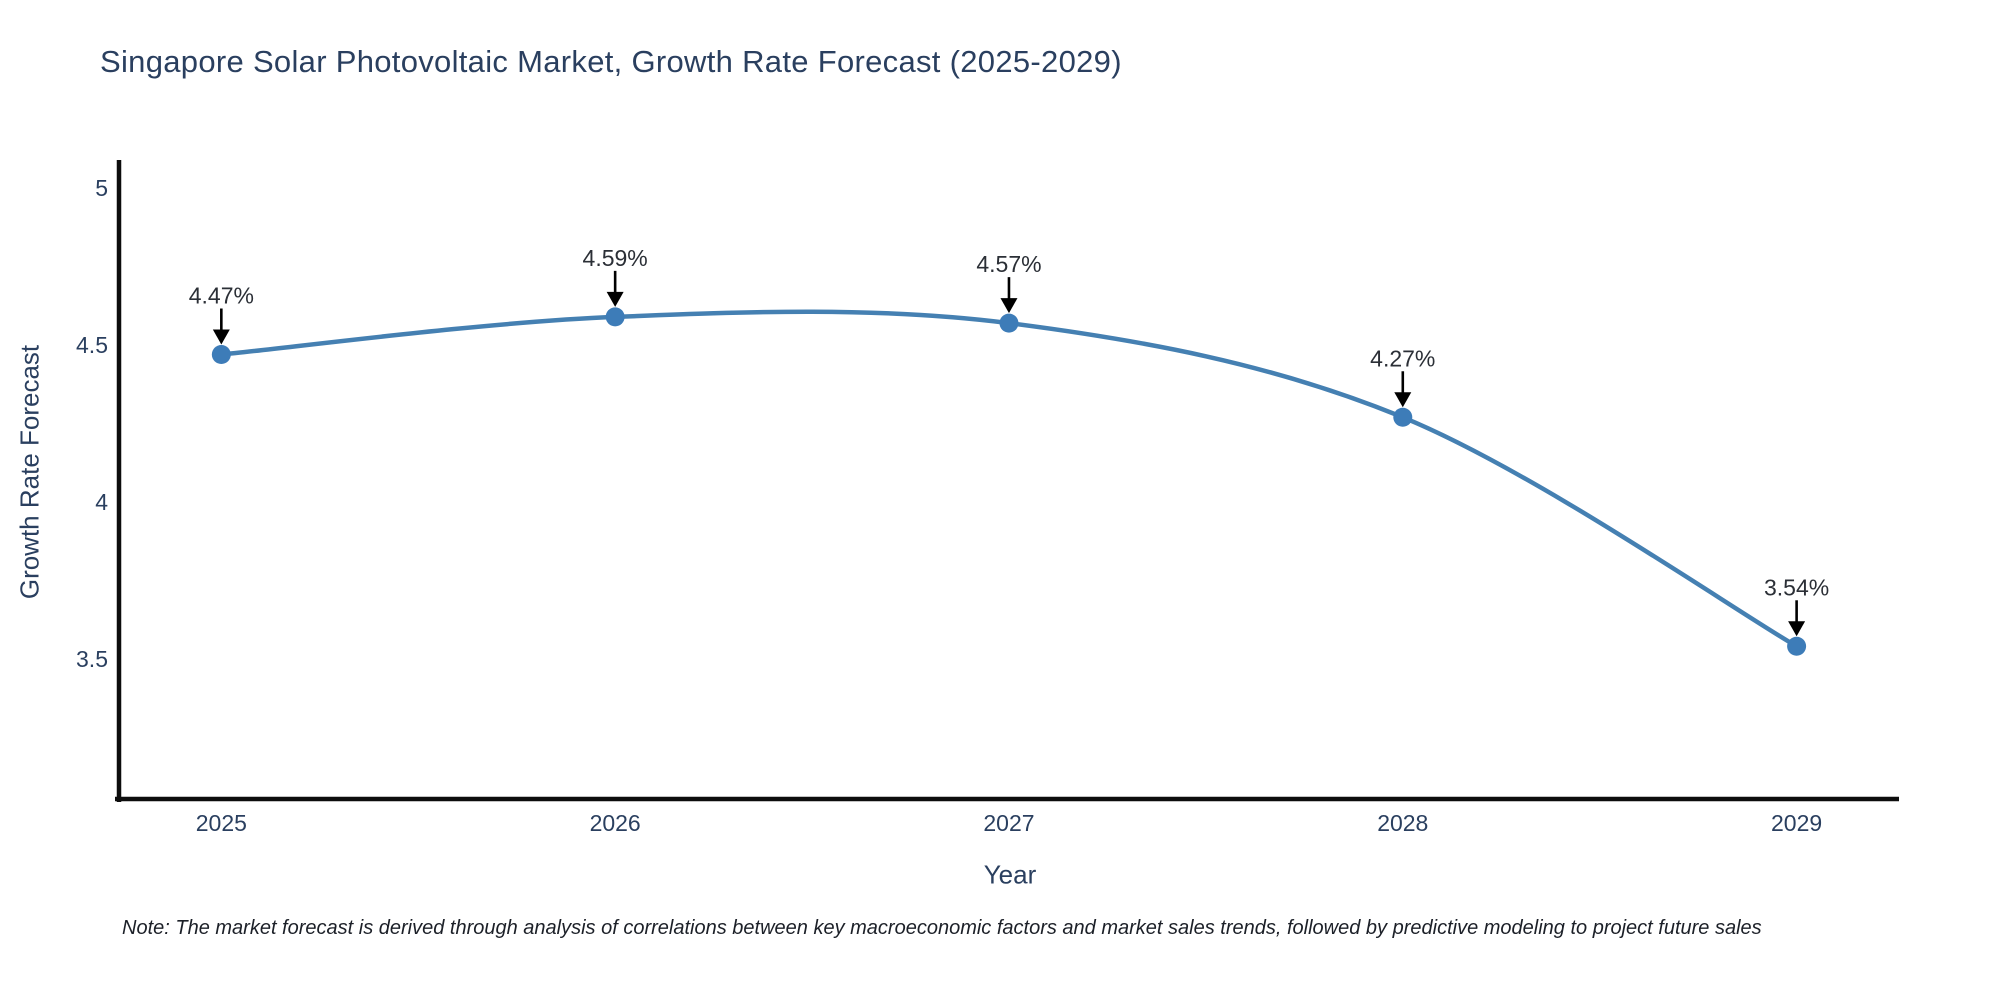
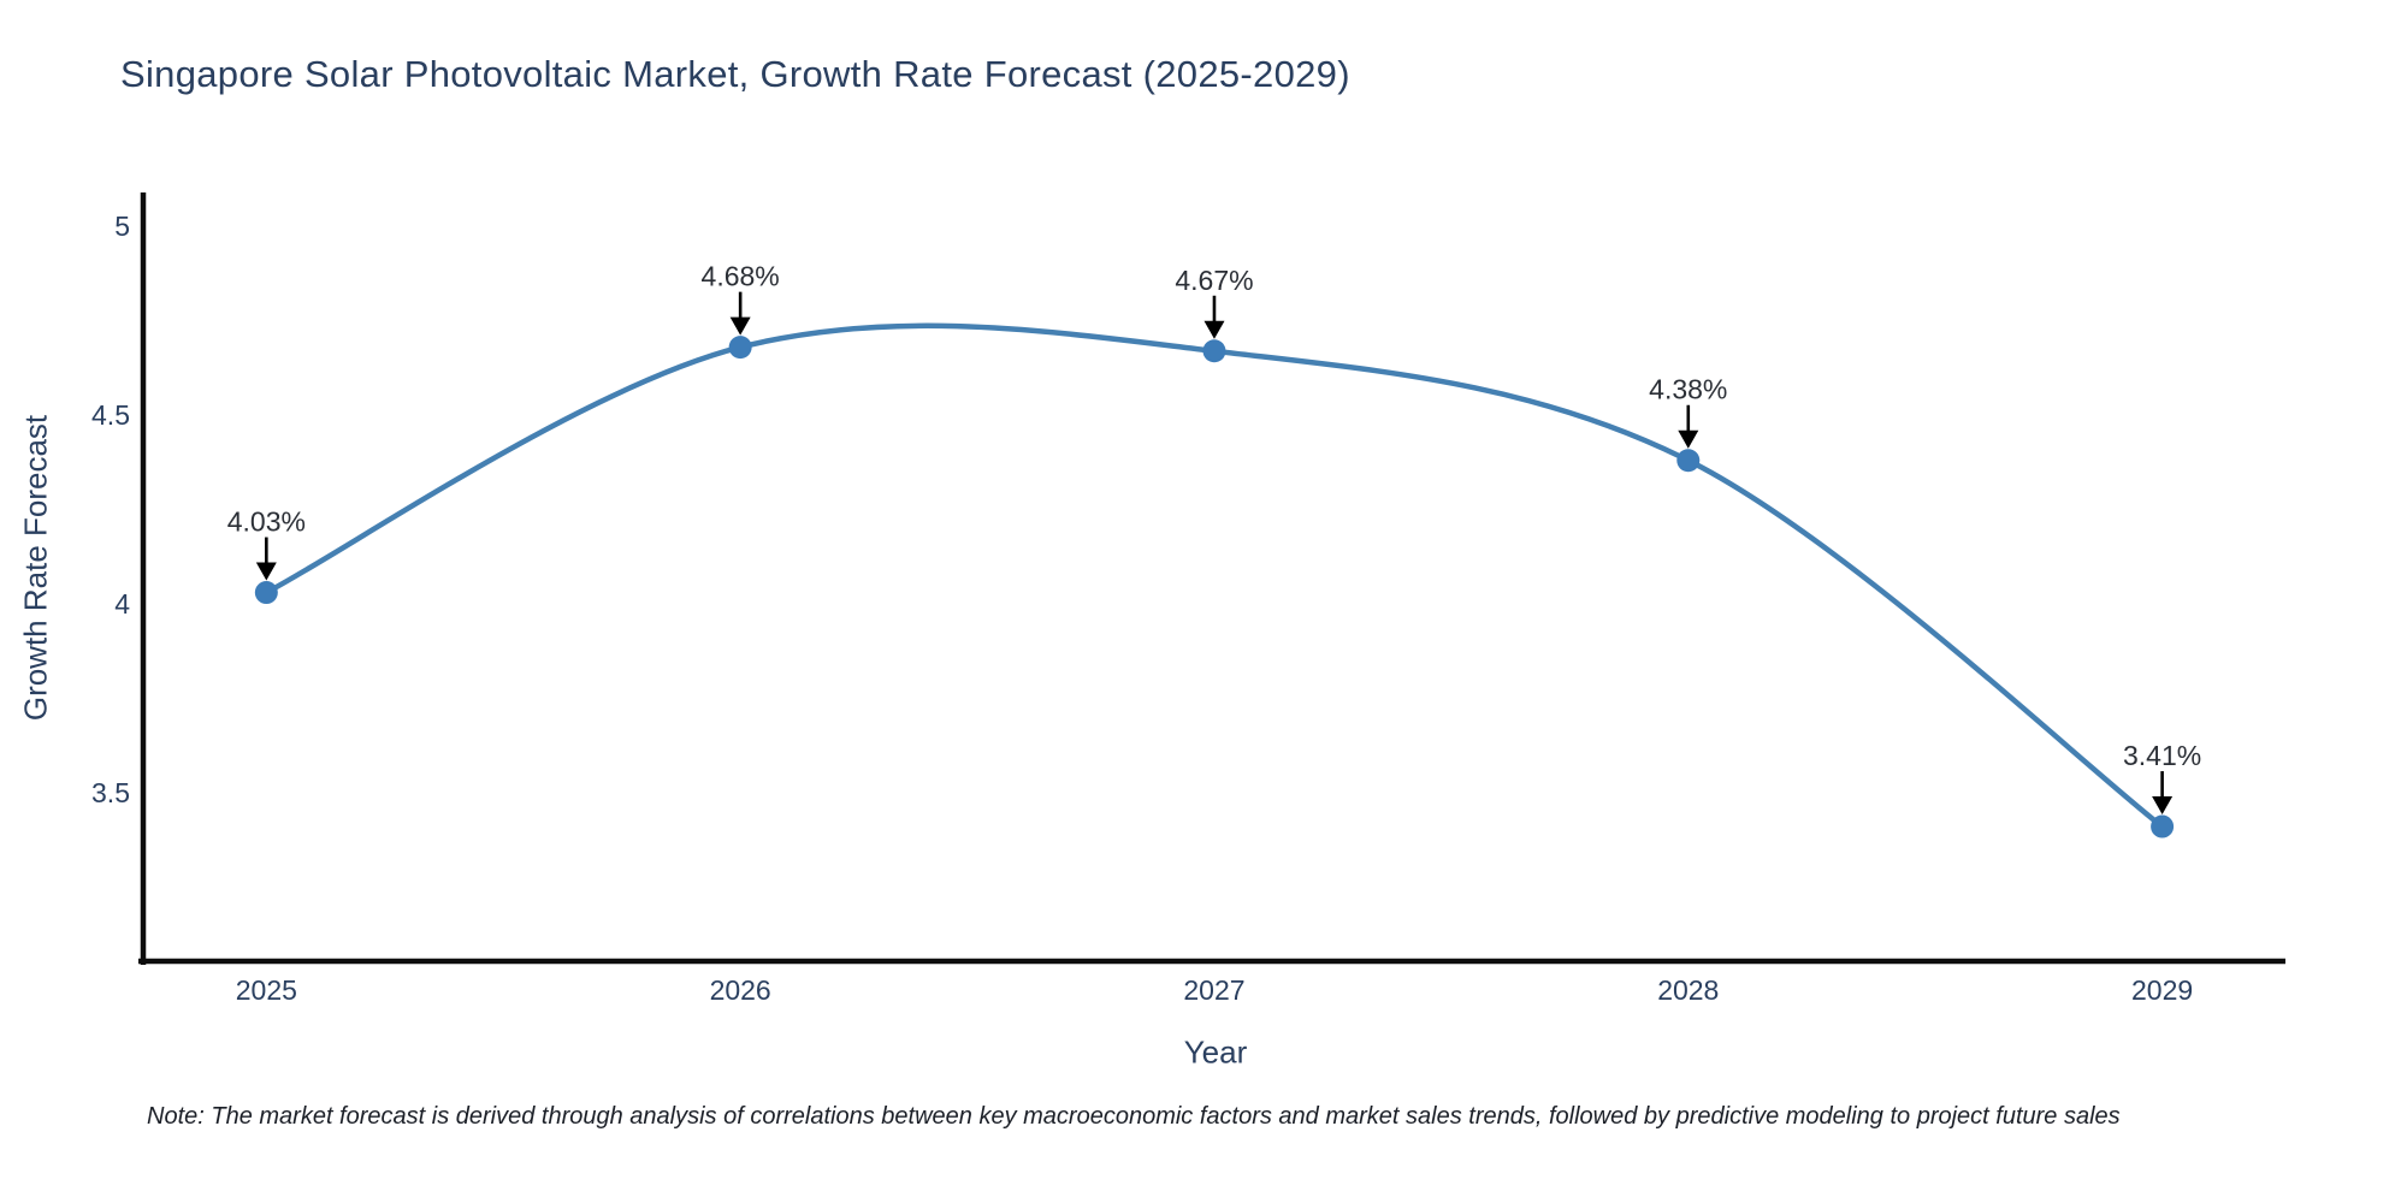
2025: 4.47% -> 4.03%
2026: 4.59% -> 4.68%
2027: 4.57% -> 4.67%
2028: 4.27% -> 4.38%
2029: 3.54% -> 3.41%
